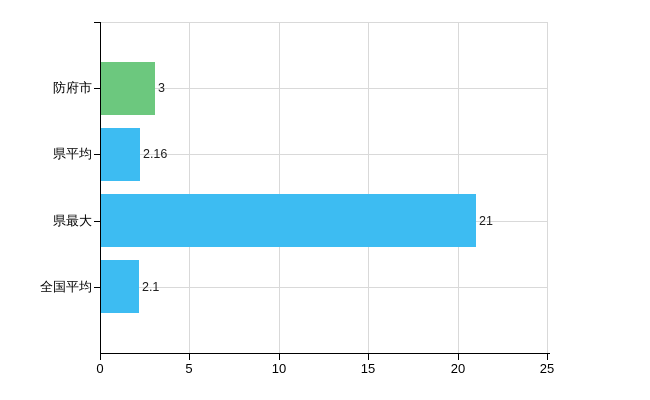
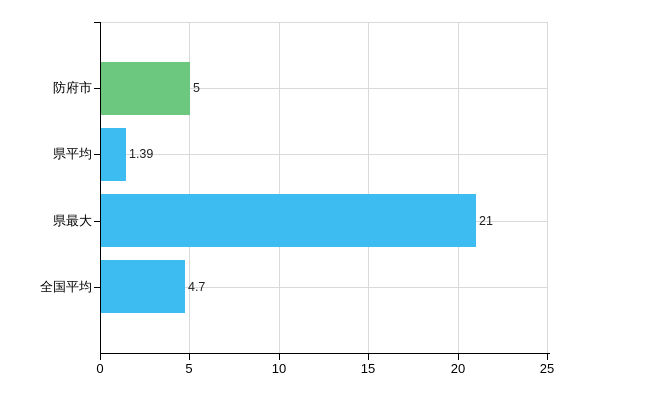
防府市: 3 -> 5
県平均: 2.16 -> 1.39
全国平均: 2.1 -> 4.7
